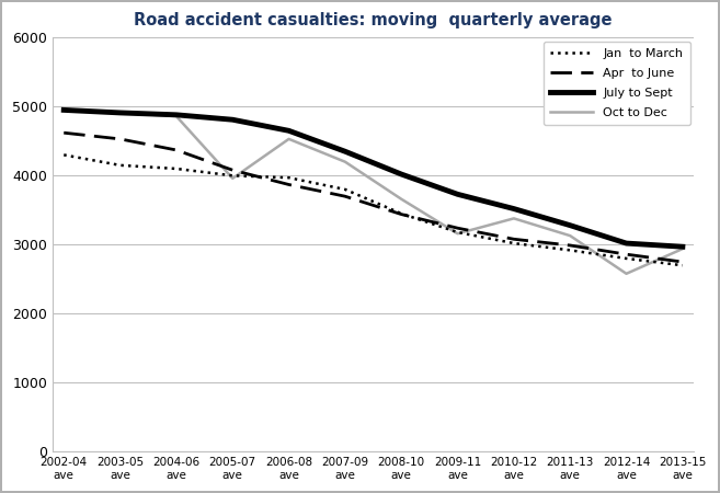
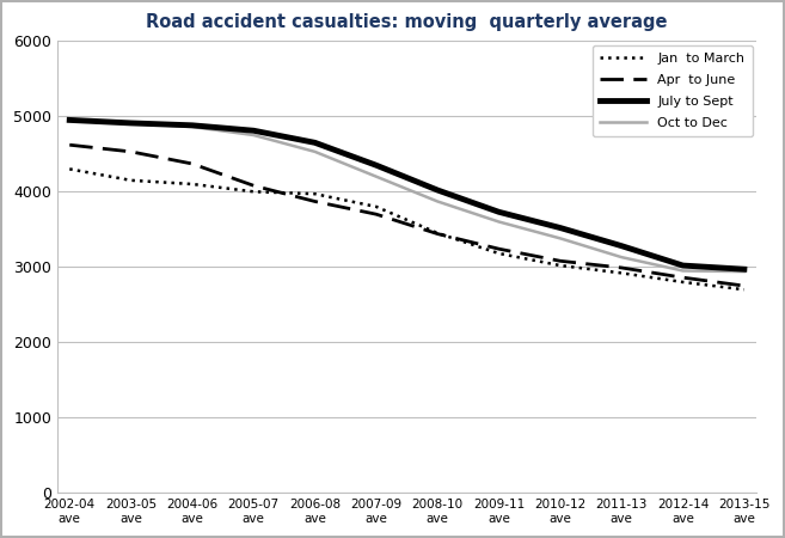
Oct to Dec/2005-07 ave: 3960 -> 4750
Oct to Dec/2008-10 ave: 3660 -> 3870
Oct to Dec/2009-11 ave: 3160 -> 3600
Oct to Dec/2012-14 ave: 2580 -> 2950
